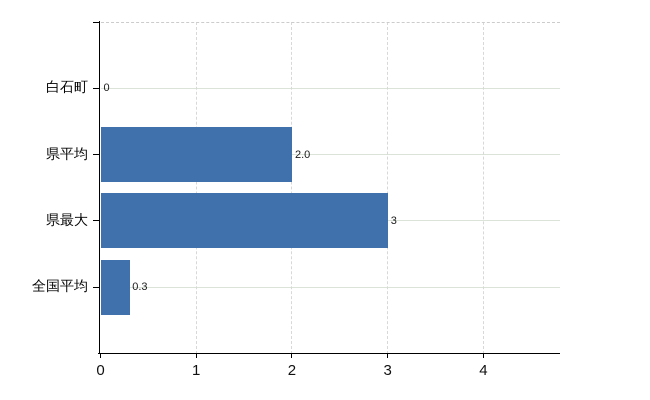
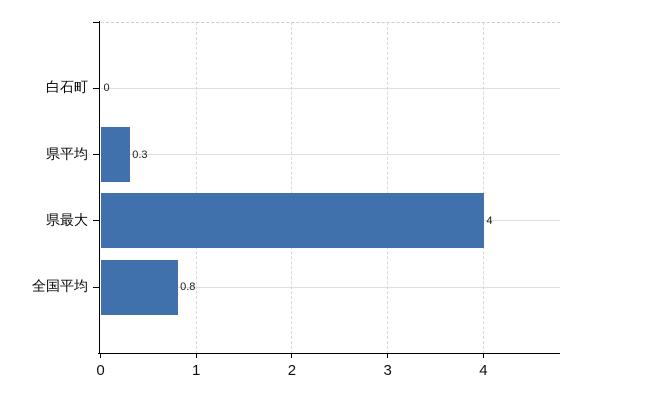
県平均: 2.0 -> 0.3
県最大: 3 -> 4
全国平均: 0.3 -> 0.8
